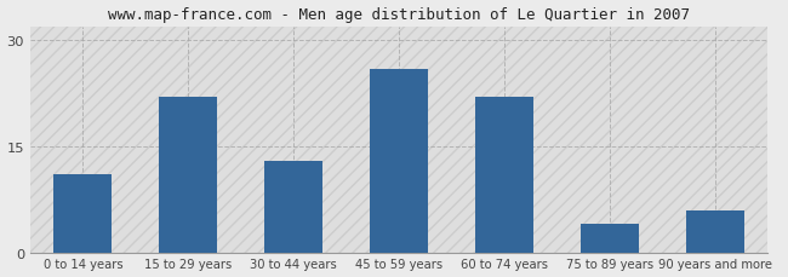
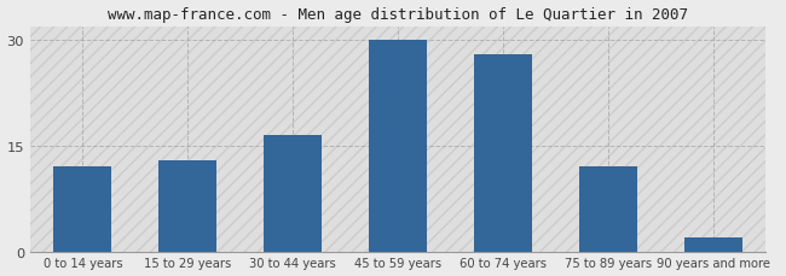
0 to 14 years: 11.0 -> 12.0
15 to 29 years: 22.0 -> 13.0
30 to 44 years: 13.0 -> 16.5
45 to 59 years: 26.0 -> 30.0
60 to 74 years: 22.0 -> 28.0
75 to 89 years: 4.0 -> 12.0
90 years and more: 6.0 -> 2.0
